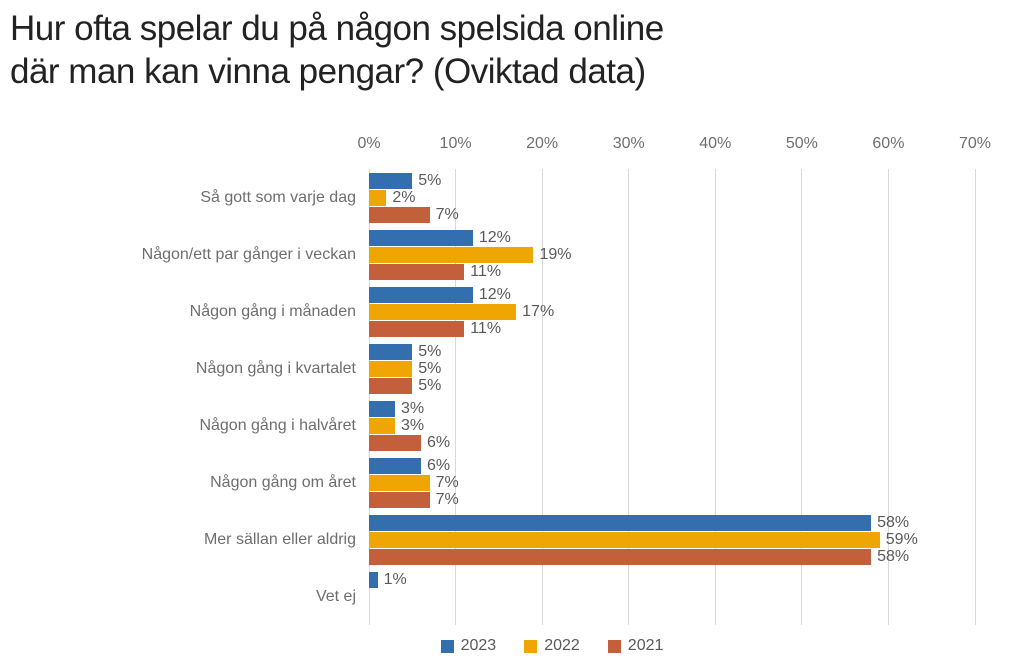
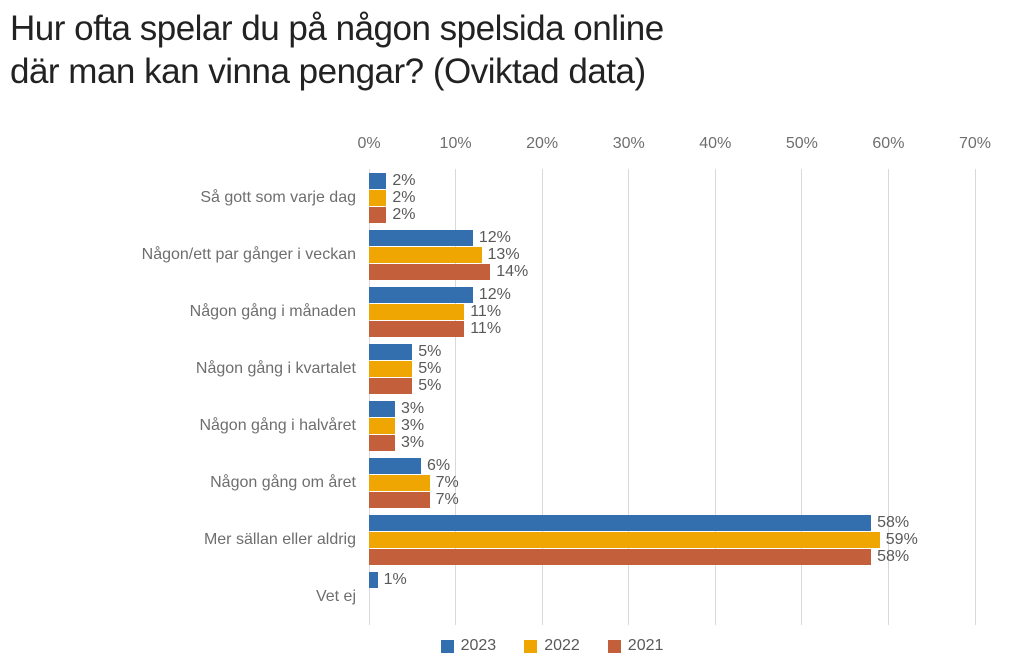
2023/Så gott som varje dag: 5% -> 2%
2021/Så gott som varje dag: 7% -> 2%
2022/Någon/ett par gånger i veckan: 19% -> 13%
2021/Någon/ett par gånger i veckan: 11% -> 14%
2022/Någon gång i månaden: 17% -> 11%
2021/Någon gång i halvåret: 6% -> 3%
